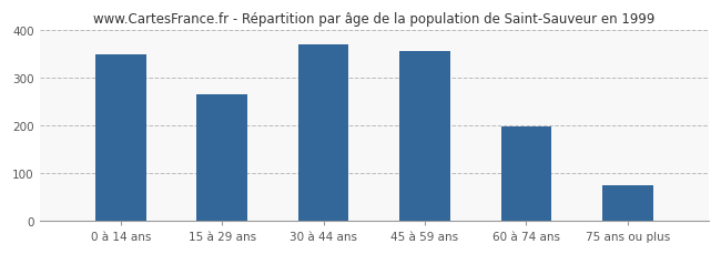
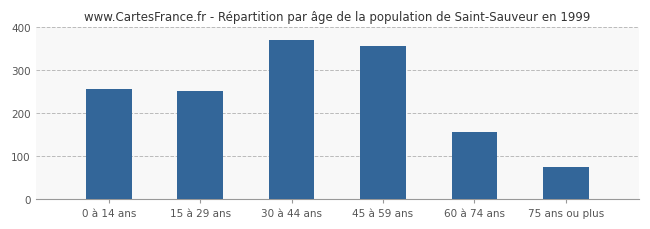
0 à 14 ans: 350 -> 255
15 à 29 ans: 265 -> 250
60 à 74 ans: 198 -> 155
